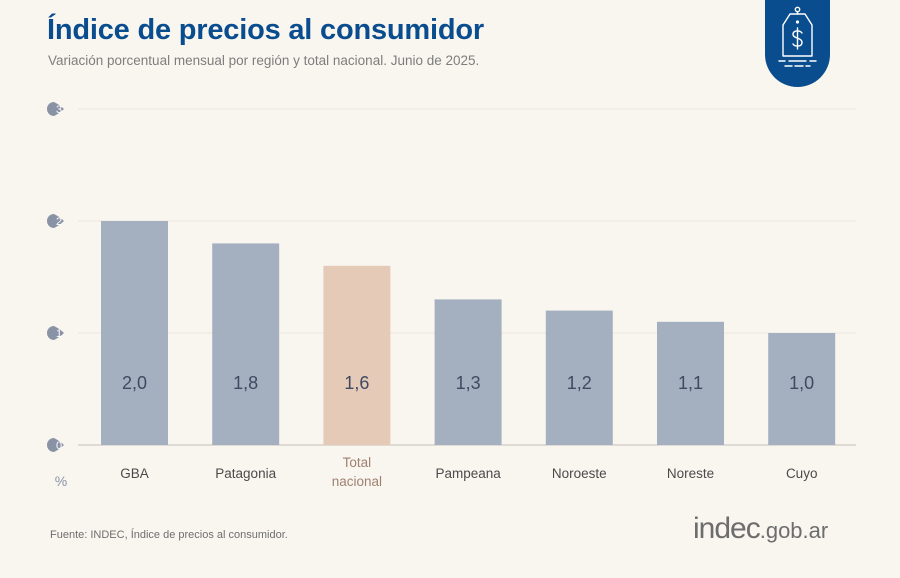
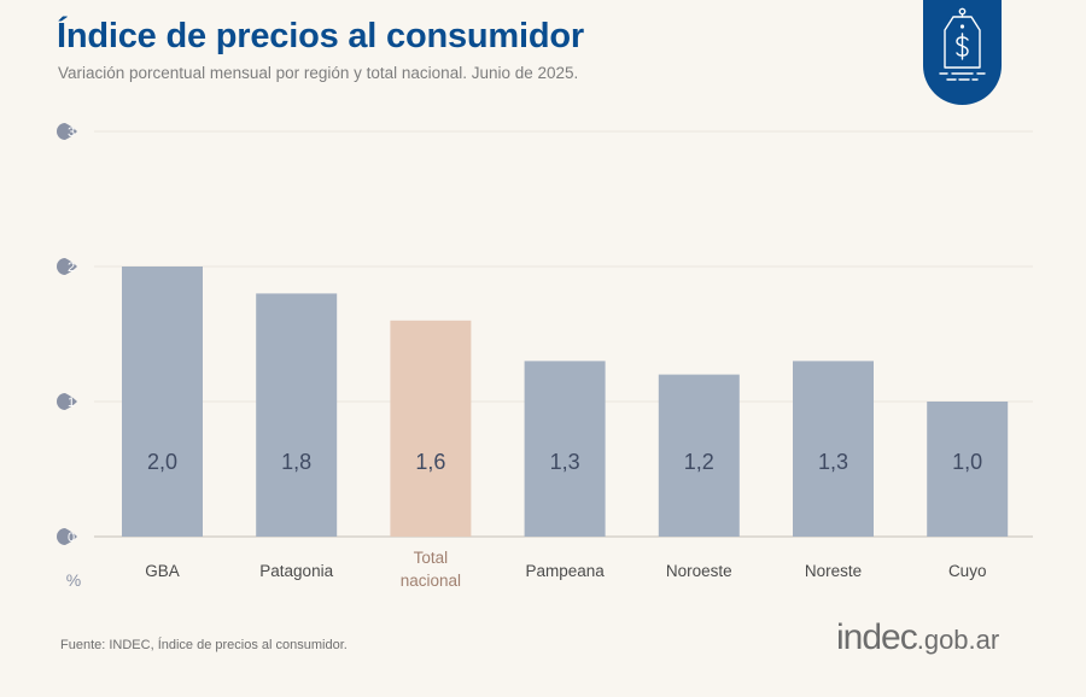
Noreste: 1,1 -> 1,3
